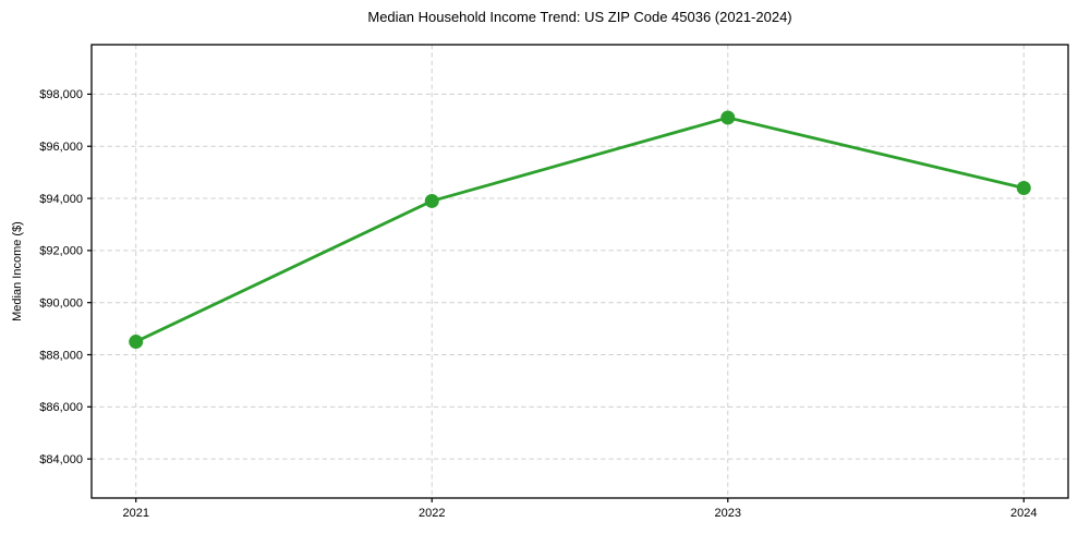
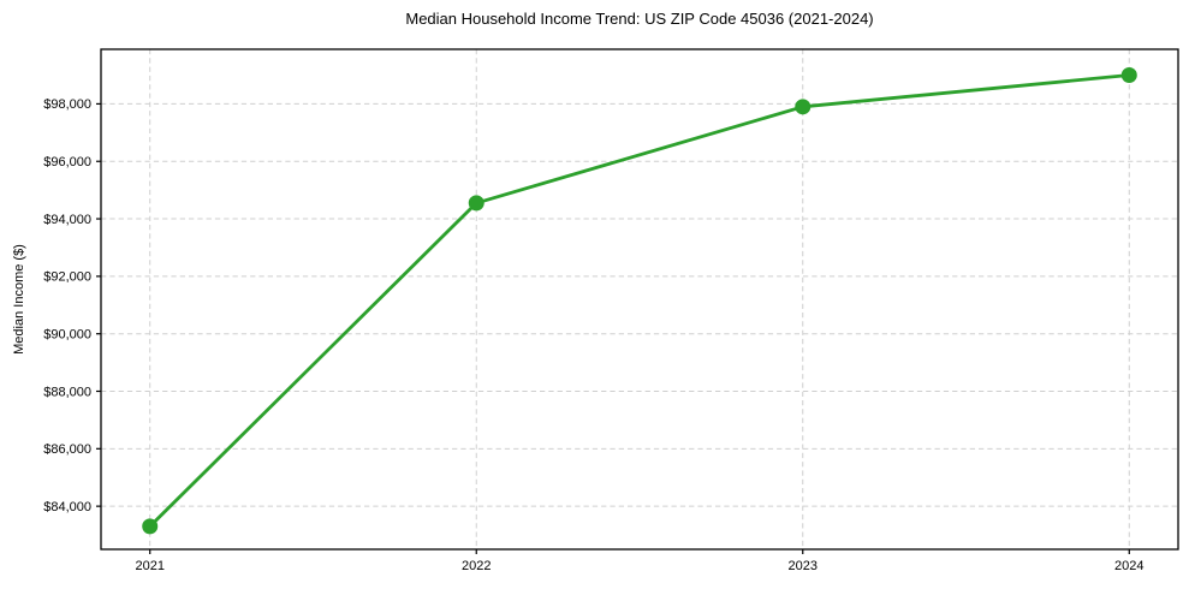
2021: $88500 -> $83300
2022: $93900 -> $94600
2023: $97100 -> $97900
2024: $94400 -> $99000
